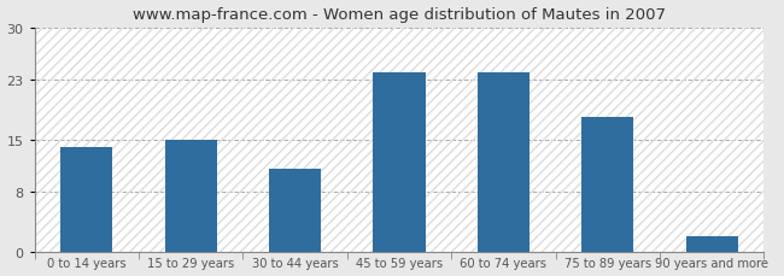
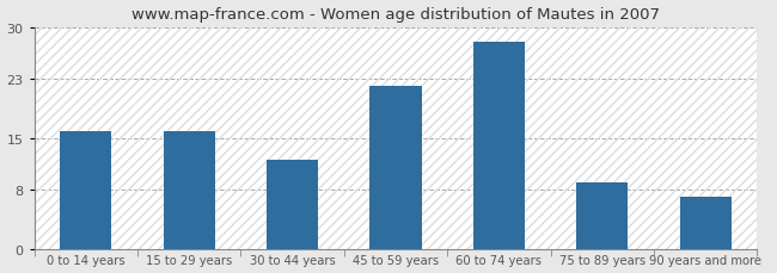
0 to 14 years: 14 -> 16
15 to 29 years: 15 -> 16
30 to 44 years: 11 -> 12
45 to 59 years: 24 -> 22
60 to 74 years: 24 -> 28
75 to 89 years: 18 -> 9
90 years and more: 2 -> 7
